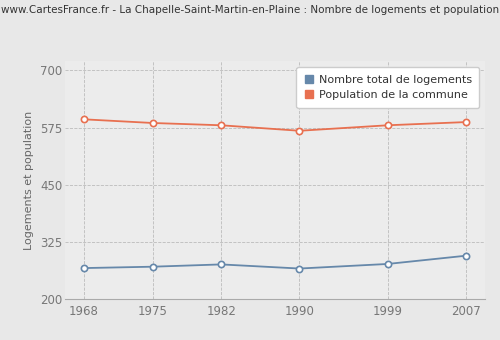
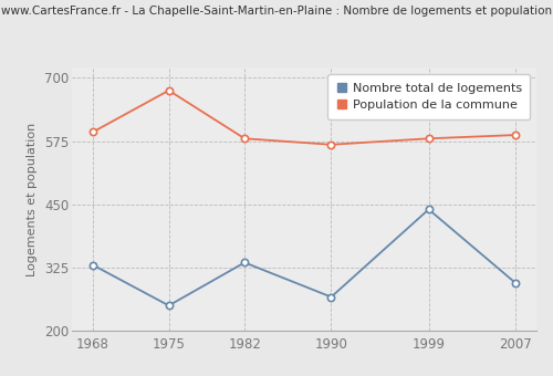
Nombre total de logements/1968: 268 -> 330
Nombre total de logements/1975: 271 -> 250
Population de la commune/1975: 585 -> 675
Nombre total de logements/1982: 276 -> 335
Nombre total de logements/1999: 277 -> 440
